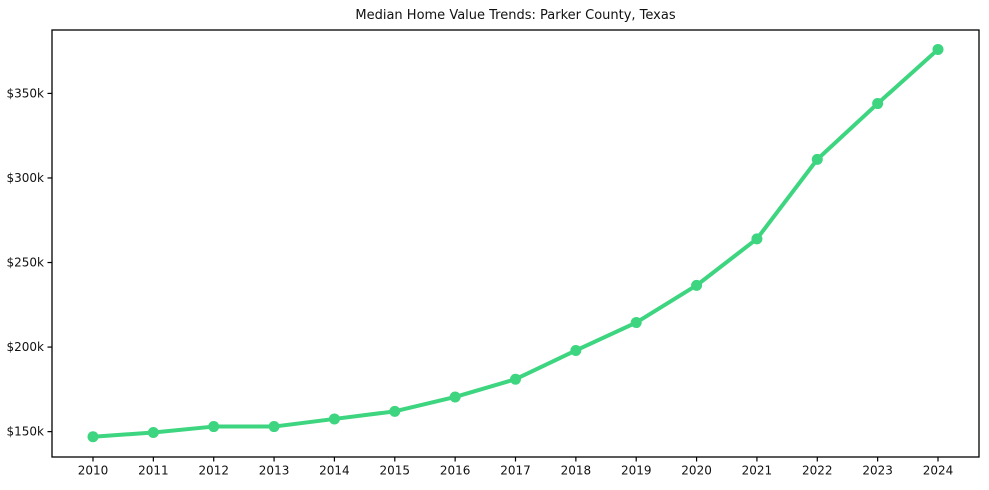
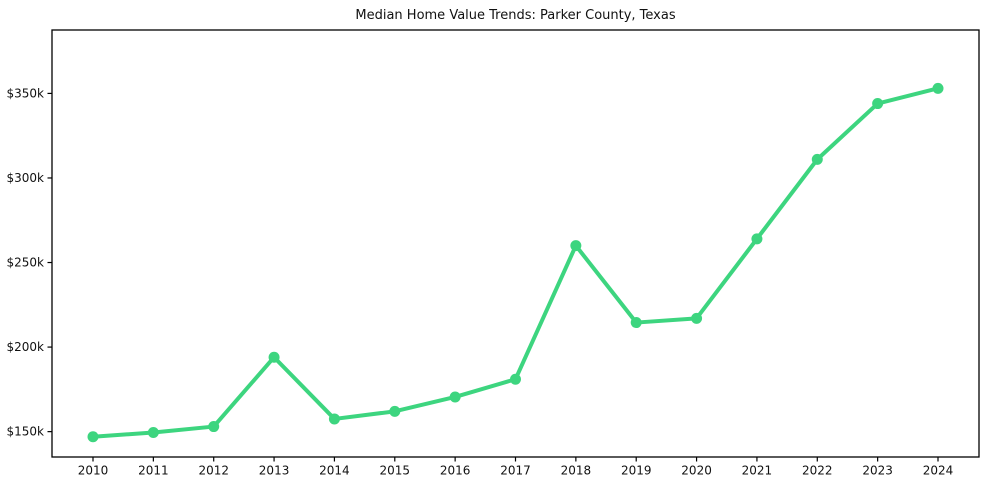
2013: $153k -> $194k
2018: $198k -> $260k
2020: $236k -> $217k
2024: $376k -> $353k
